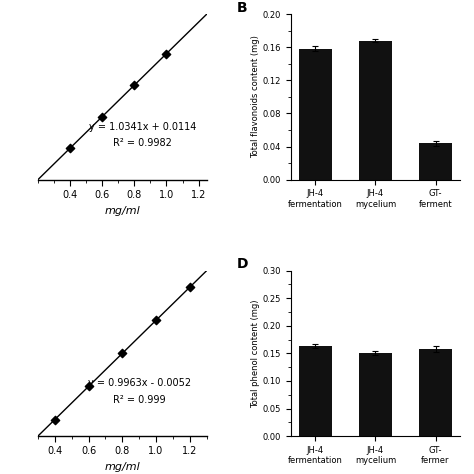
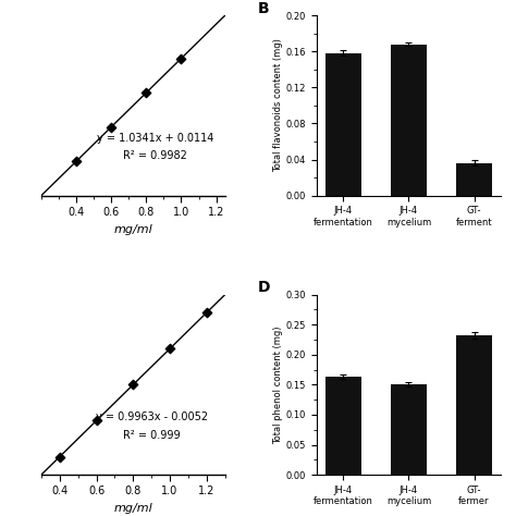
GT- ferment: 0.044 -> 0.036
GT- fermer: 0.158 -> 0.232
